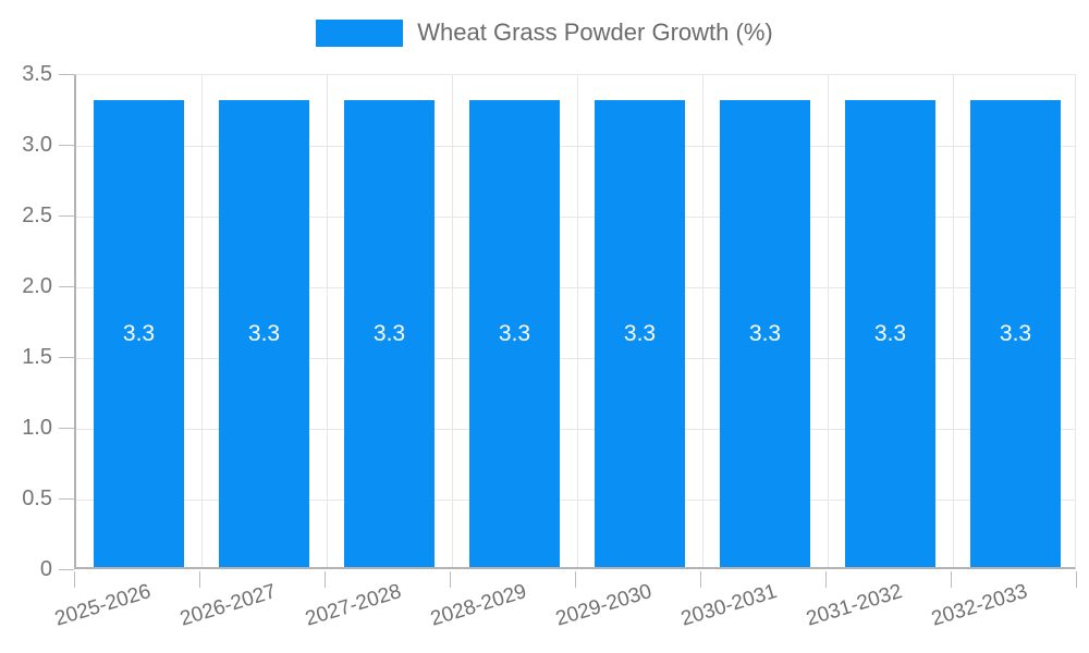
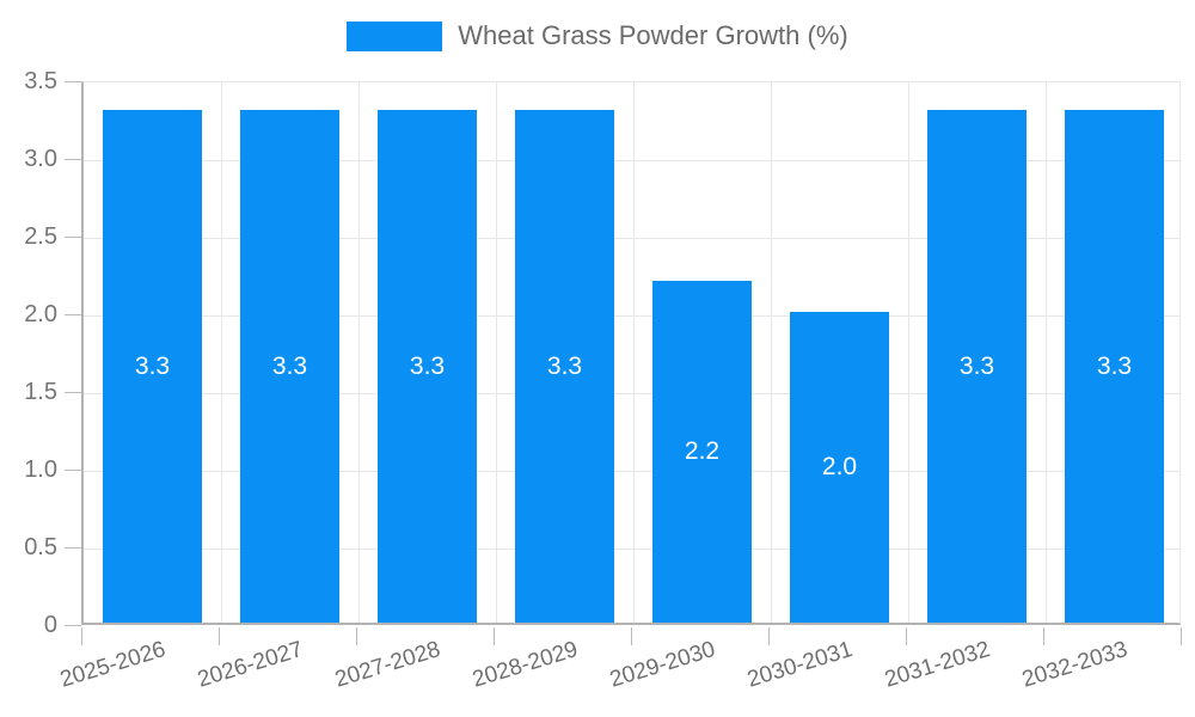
2029-2030: 3.3 -> 2.2
2030-2031: 3.3 -> 2.0
